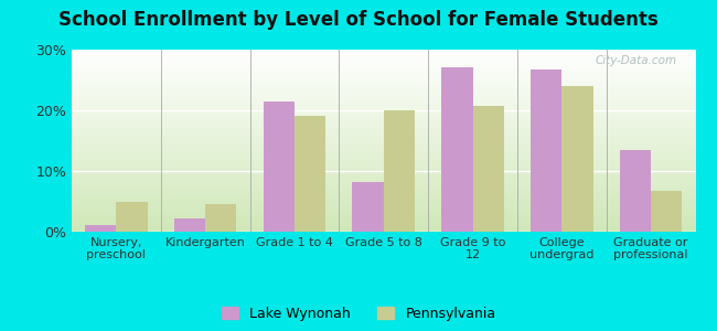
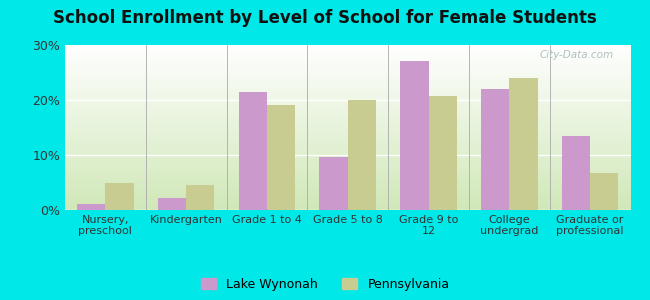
Lake Wynonah/Grade 5 to 8: 8.1% -> 9.6%
Lake Wynonah/College undergrad: 26.8% -> 22.0%
